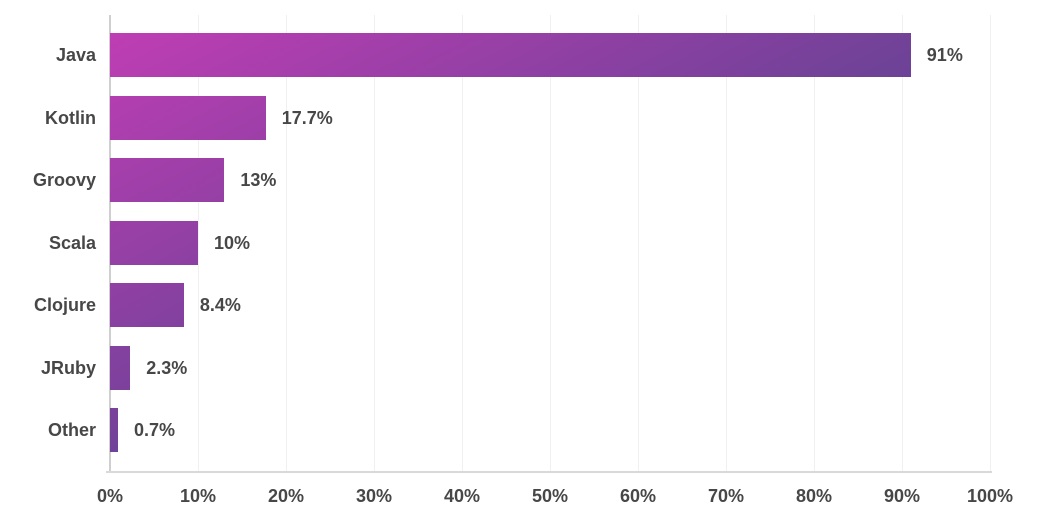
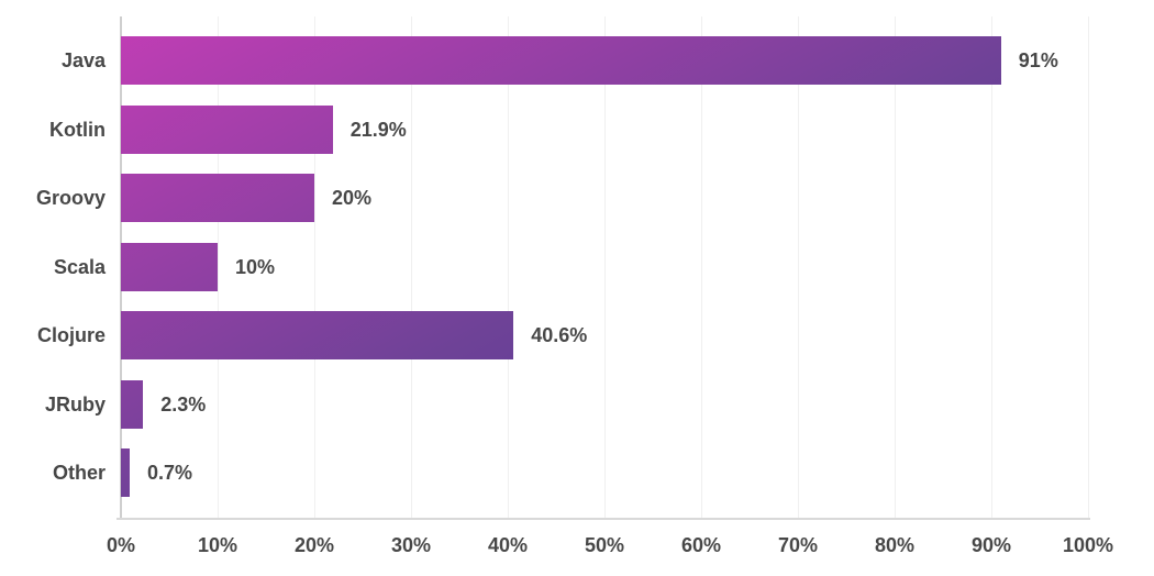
Kotlin: 17.7% -> 21.9%
Groovy: 13% -> 20%
Clojure: 8.4% -> 40.6%
